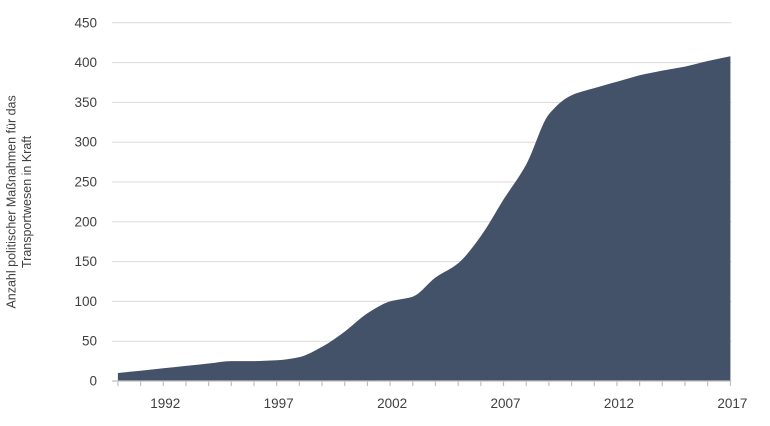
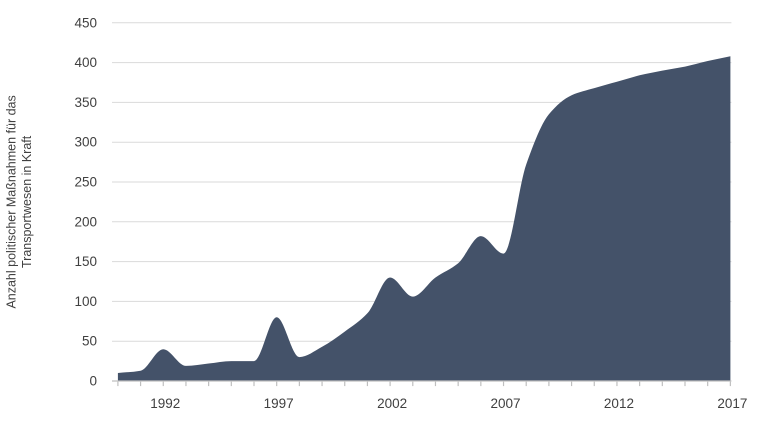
1992: 20 -> 40
1997: 30 -> 80
2002: 100 -> 130
2007: 230 -> 160
